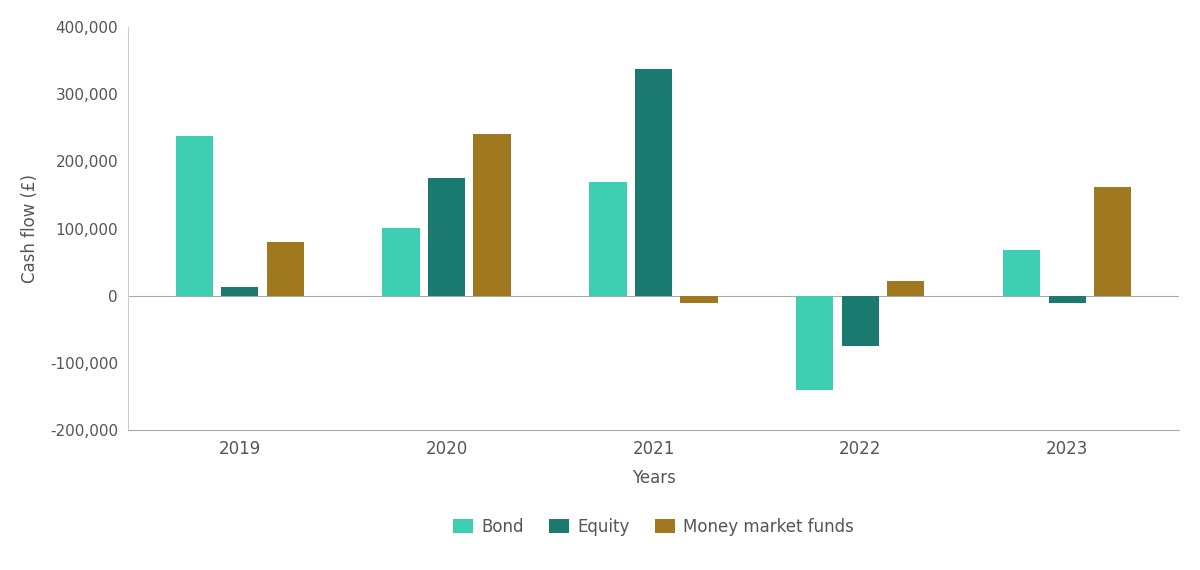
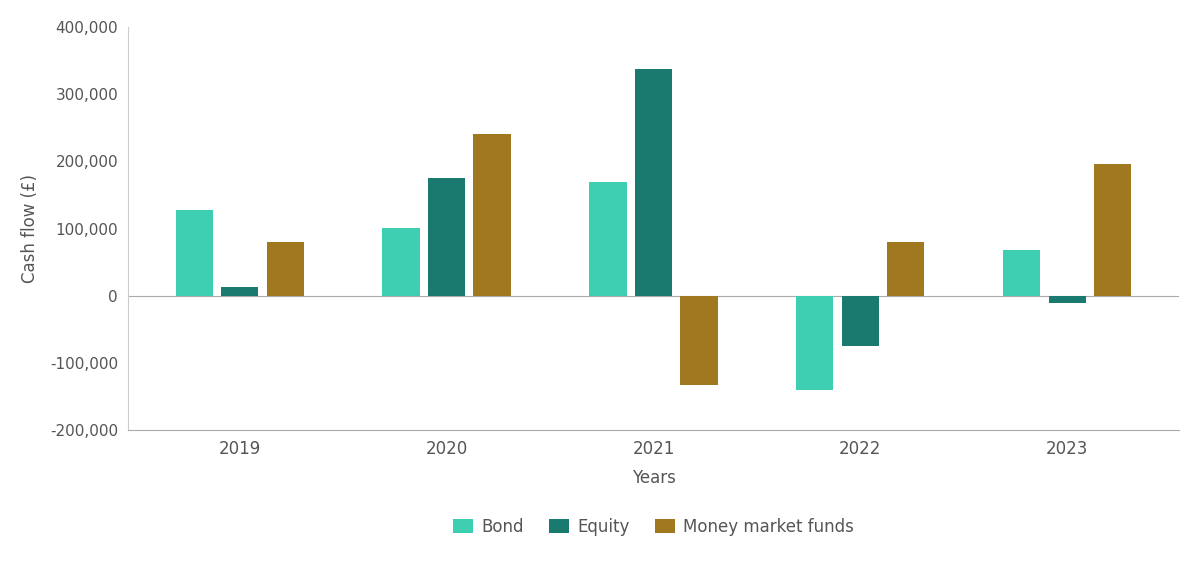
Bond/2019: 237,000 -> 128,000
Money market funds/2021: -10,000 -> -132,000
Money market funds/2022: 22,000 -> 80,000
Money market funds/2023: 162,000 -> 196,000
